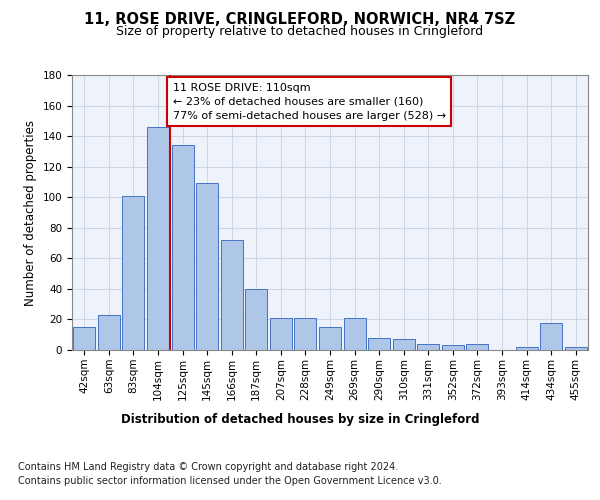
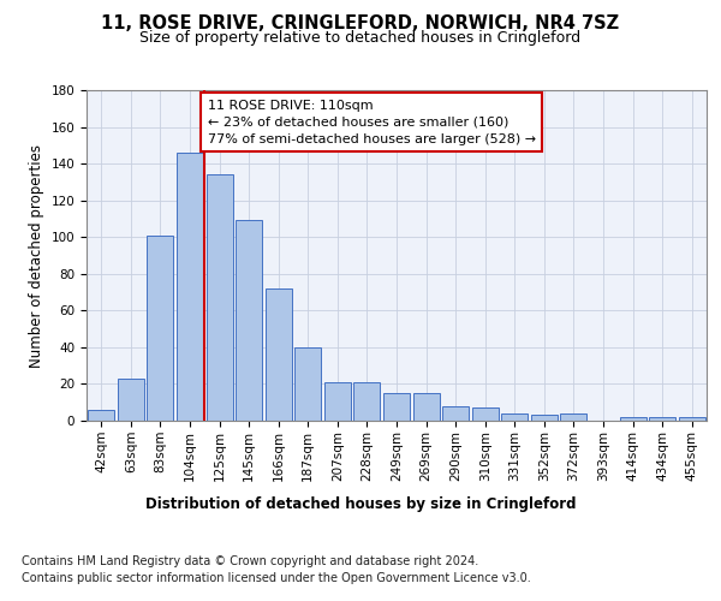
42sqm: 15 -> 6
269sqm: 21 -> 15
434sqm: 18 -> 2
